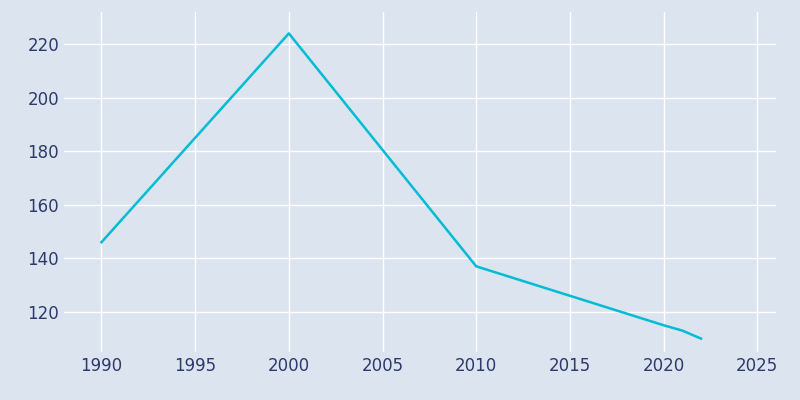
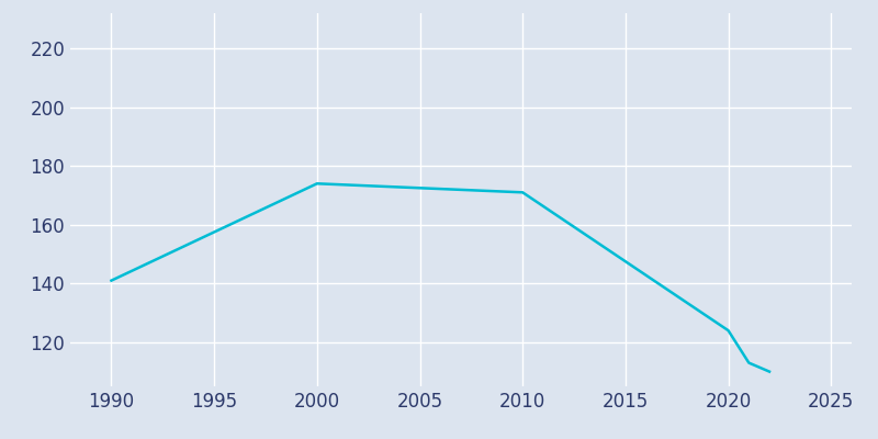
1990: 146 -> 141
2000: 224 -> 174
2010: 137 -> 171
2020: 115 -> 124
